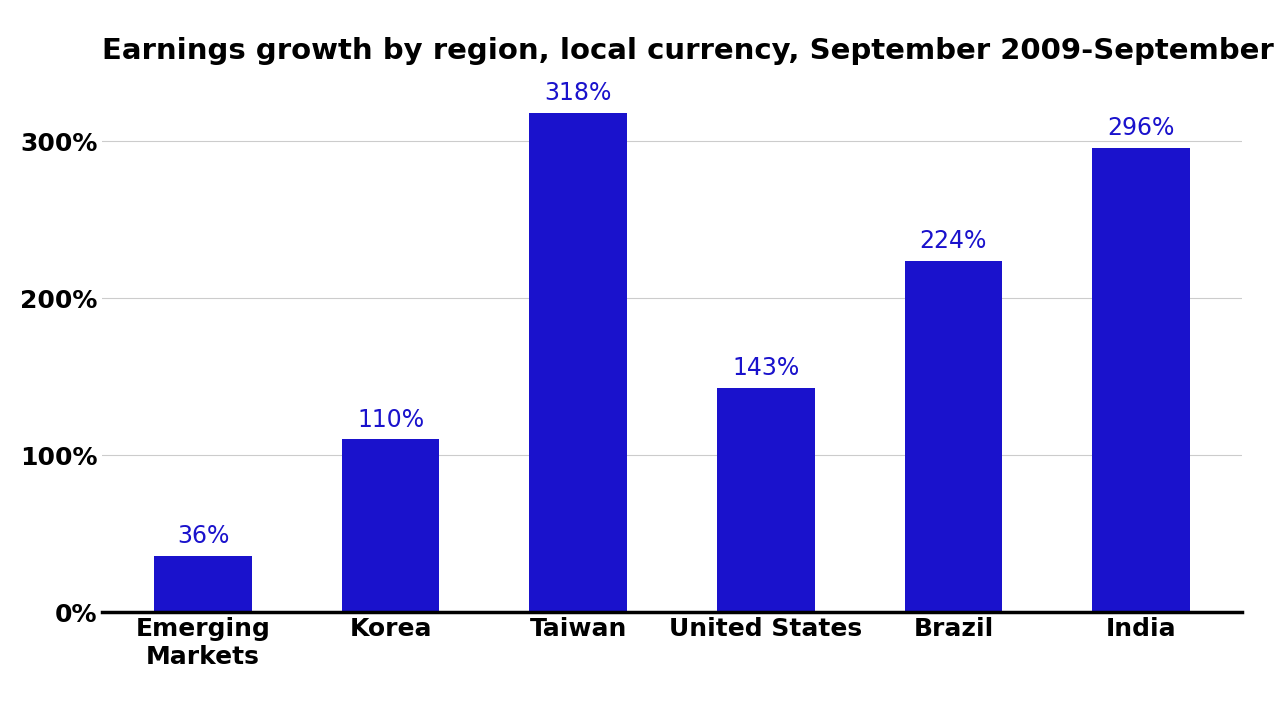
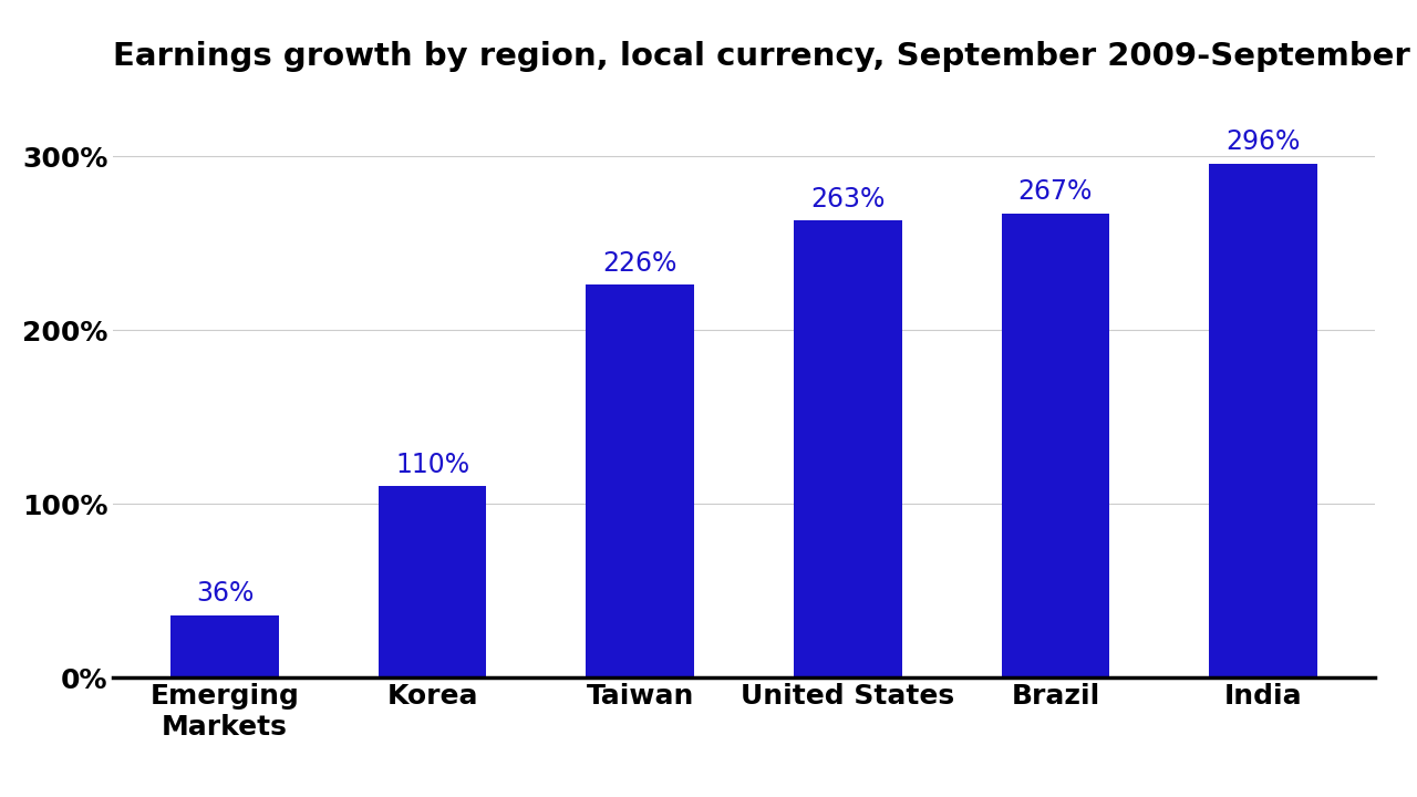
Taiwan: 318% -> 226%
United States: 143% -> 263%
Brazil: 224% -> 267%
